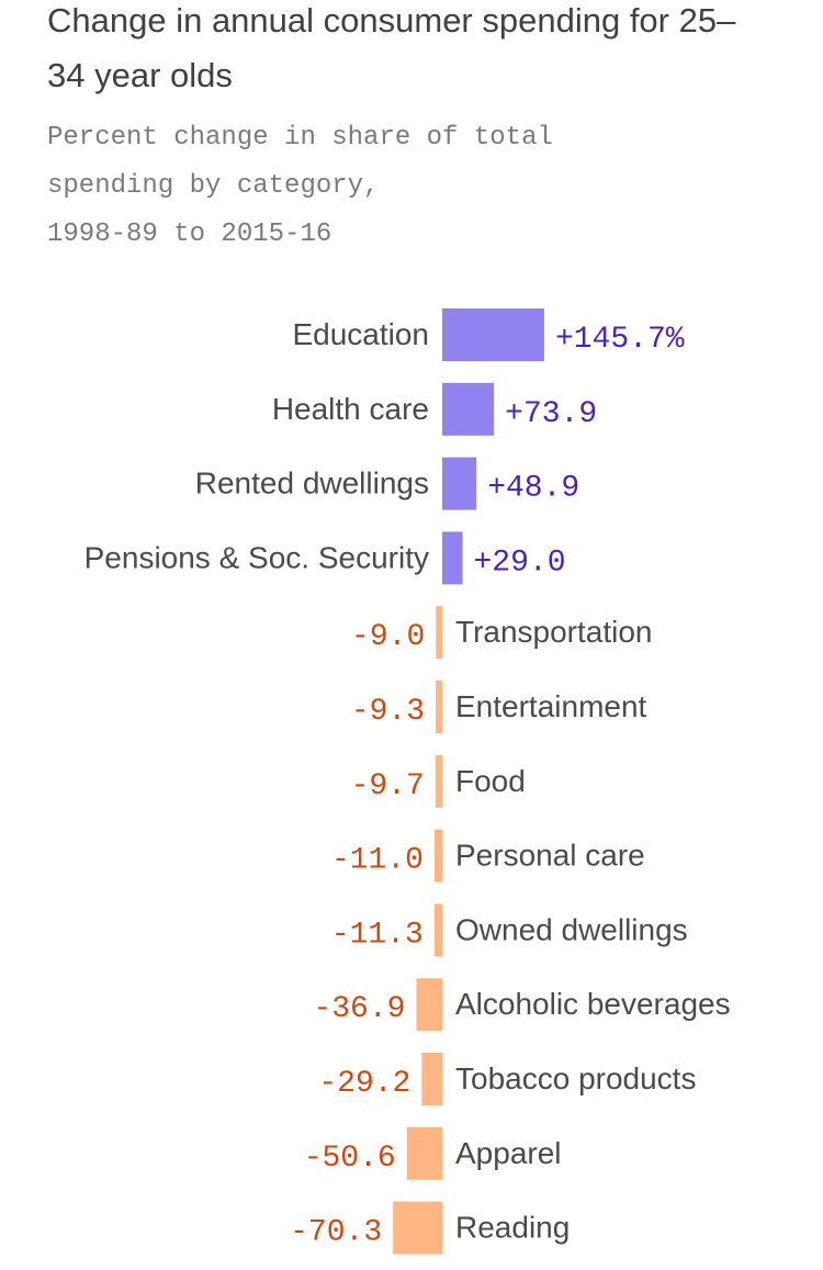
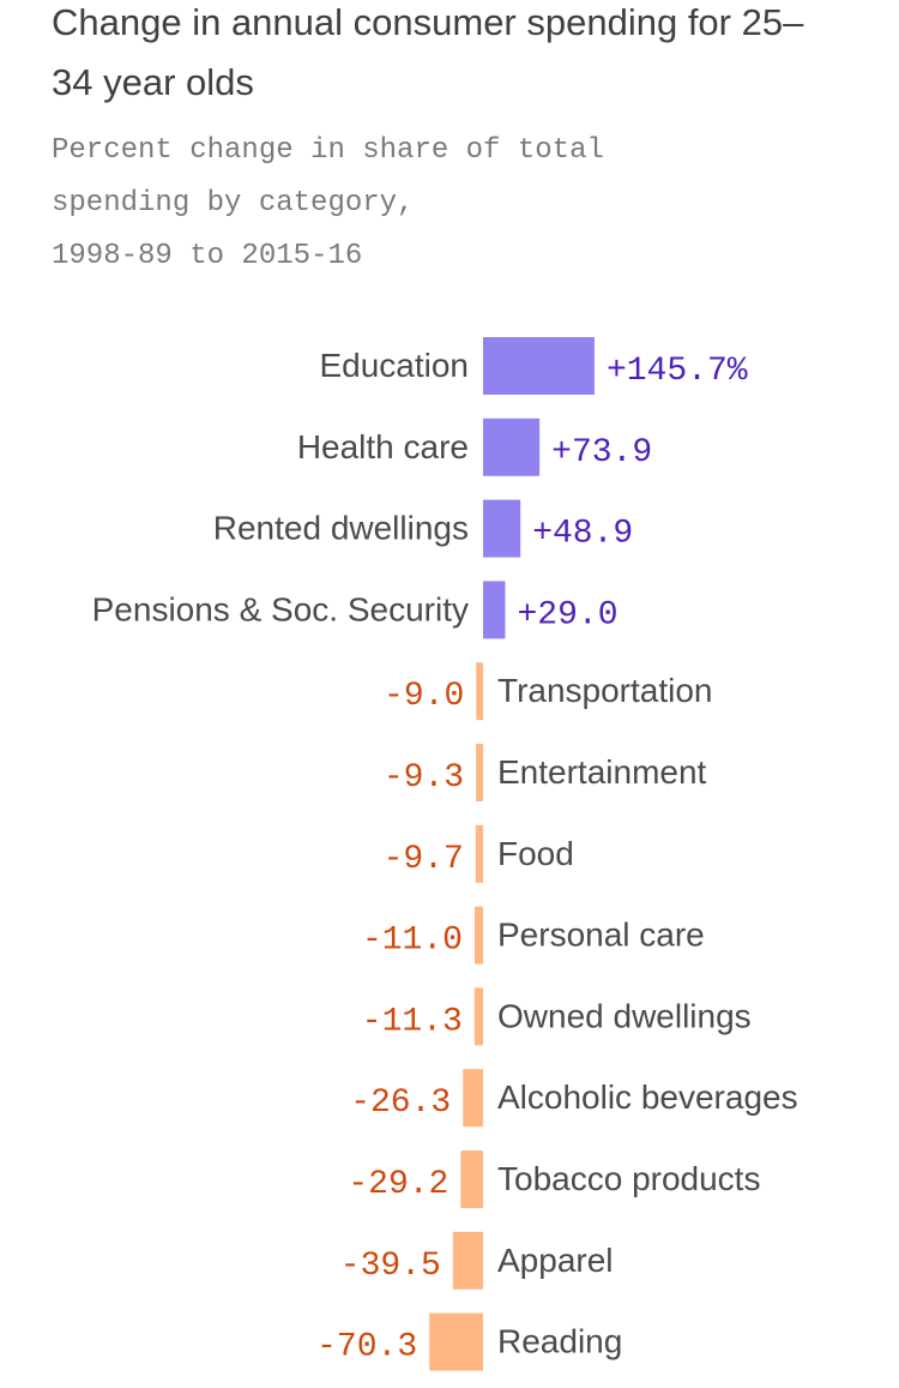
Alcoholic beverages: -36.9 -> -26.3
Apparel: -50.6 -> -39.5
